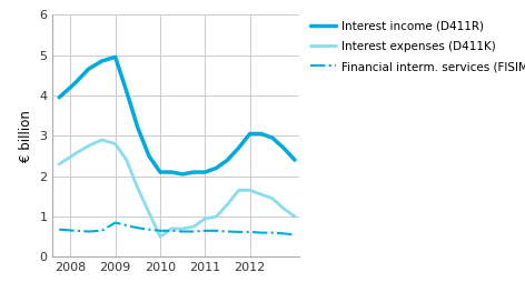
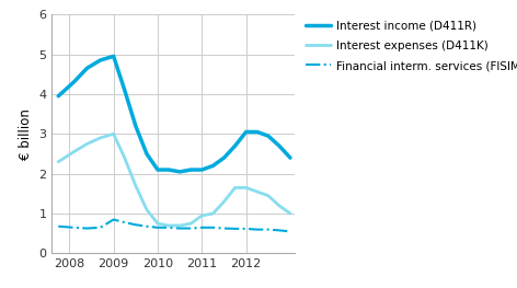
Interest expenses (D411K)/2009: 2.80 -> 3.00
Interest expenses (D411K)/2010: 0.50 -> 0.75
